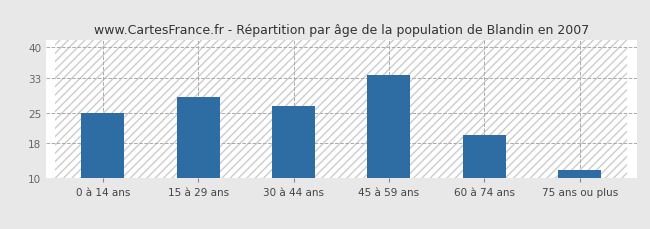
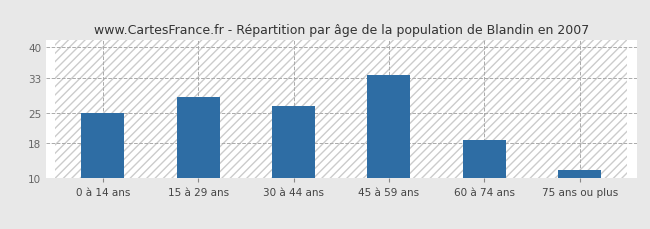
60 à 74 ans: 20.0 -> 18.8
